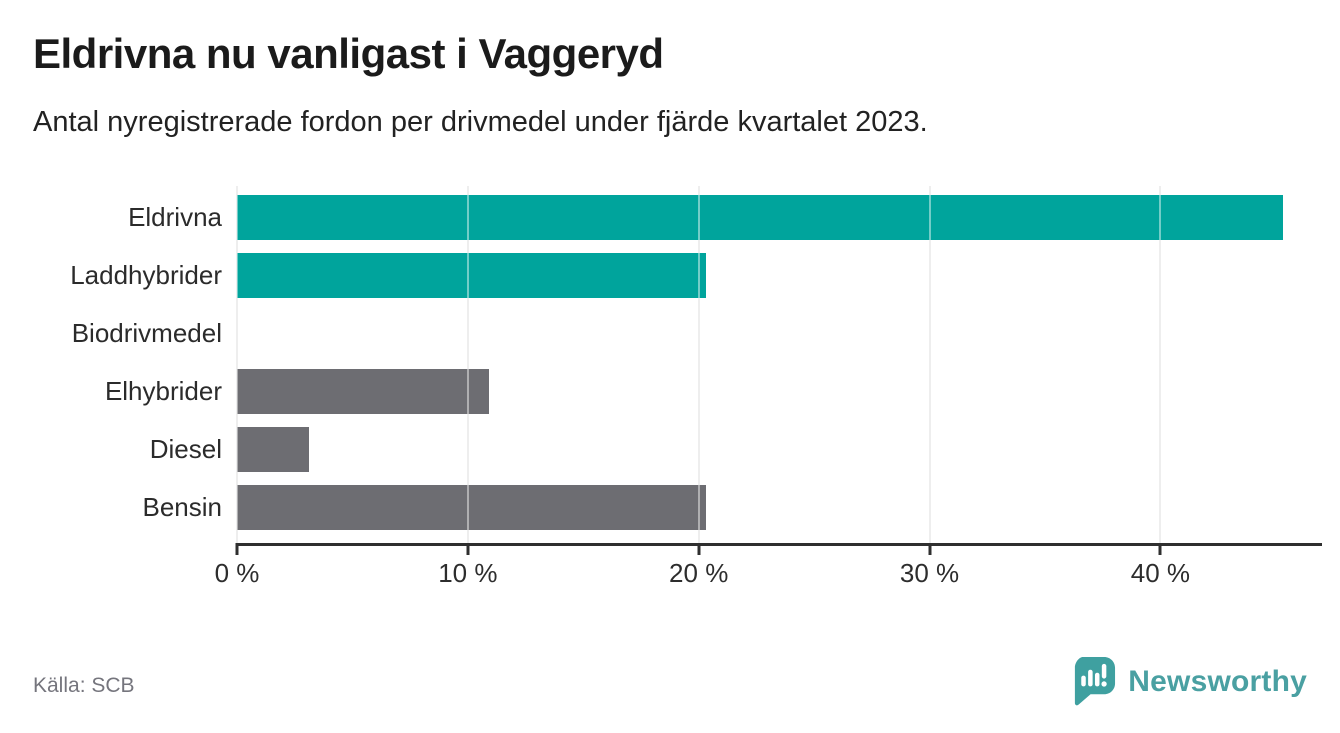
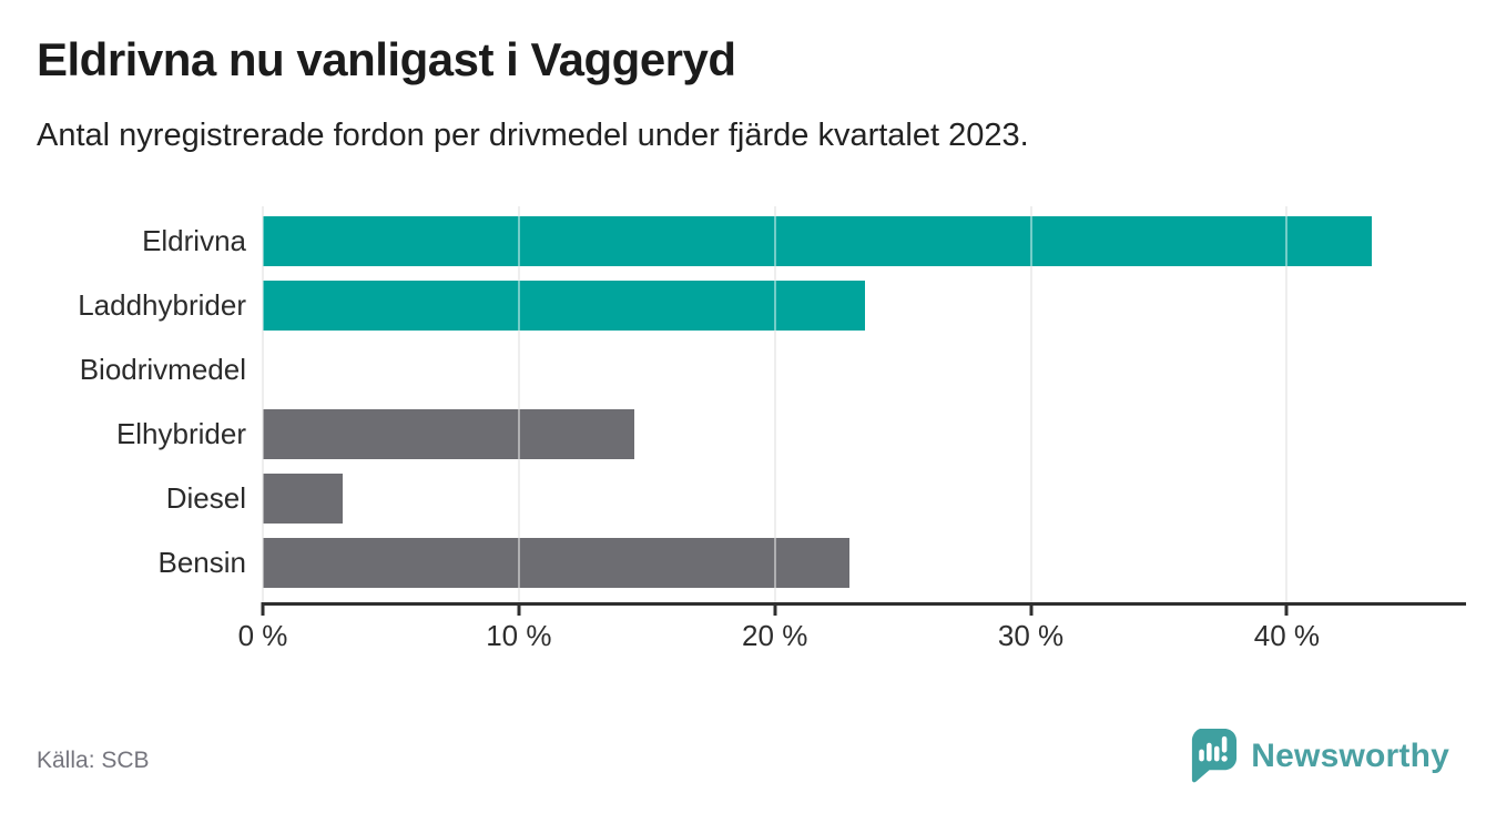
Eldrivna: 45.3% -> 43.3%
Laddhybrider: 20.3% -> 23.5%
Elhybrider: 10.9% -> 14.5%
Bensin: 20.3% -> 22.9%
